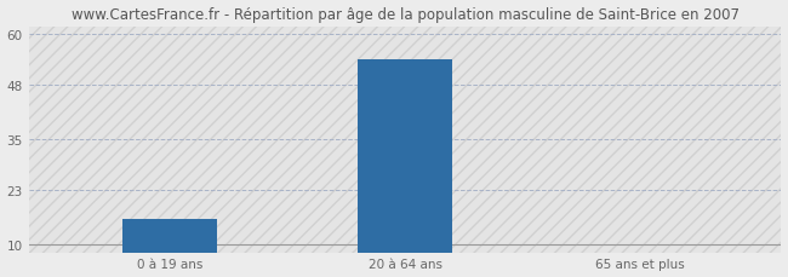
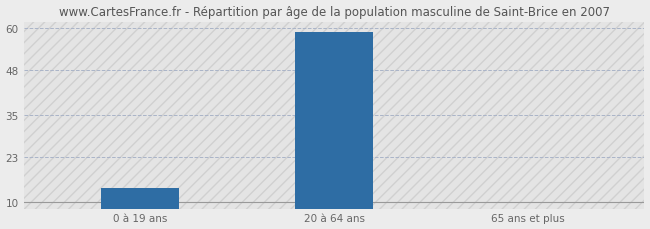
0 à 19 ans: 16 -> 14
20 à 64 ans: 54 -> 59
